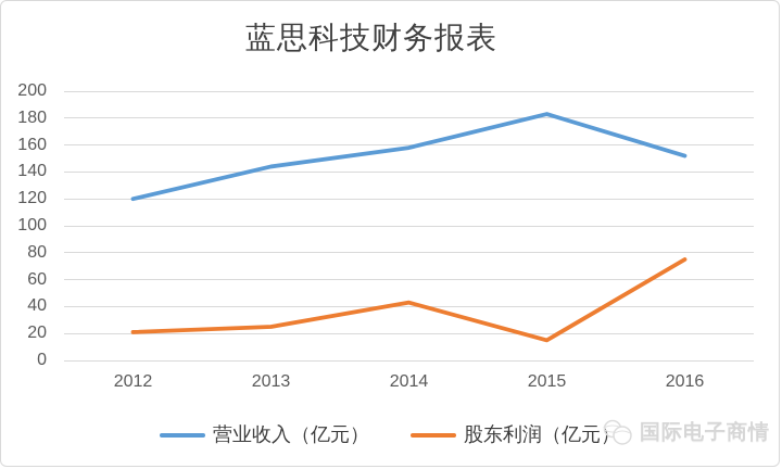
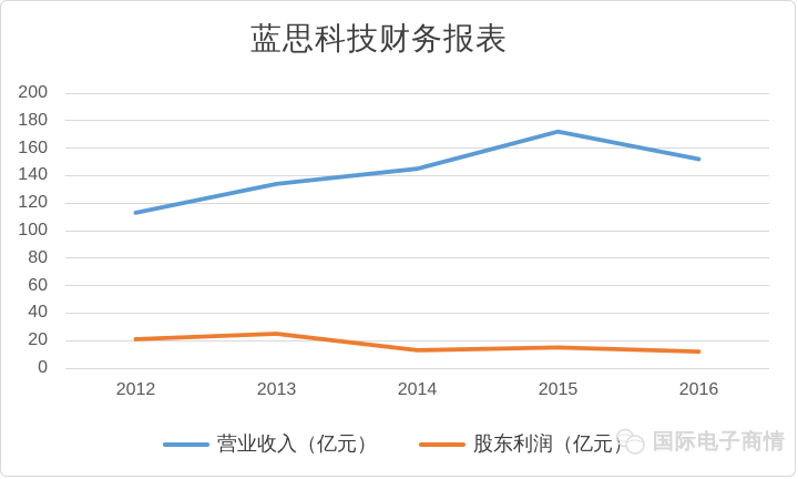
营业收入（亿元）/2012: 120 -> 113
营业收入（亿元）/2013: 144 -> 134
营业收入（亿元）/2014: 158 -> 145
股东利润（亿元）/2014: 43 -> 13
营业收入（亿元）/2015: 183 -> 172
股东利润（亿元）/2016: 75 -> 12
